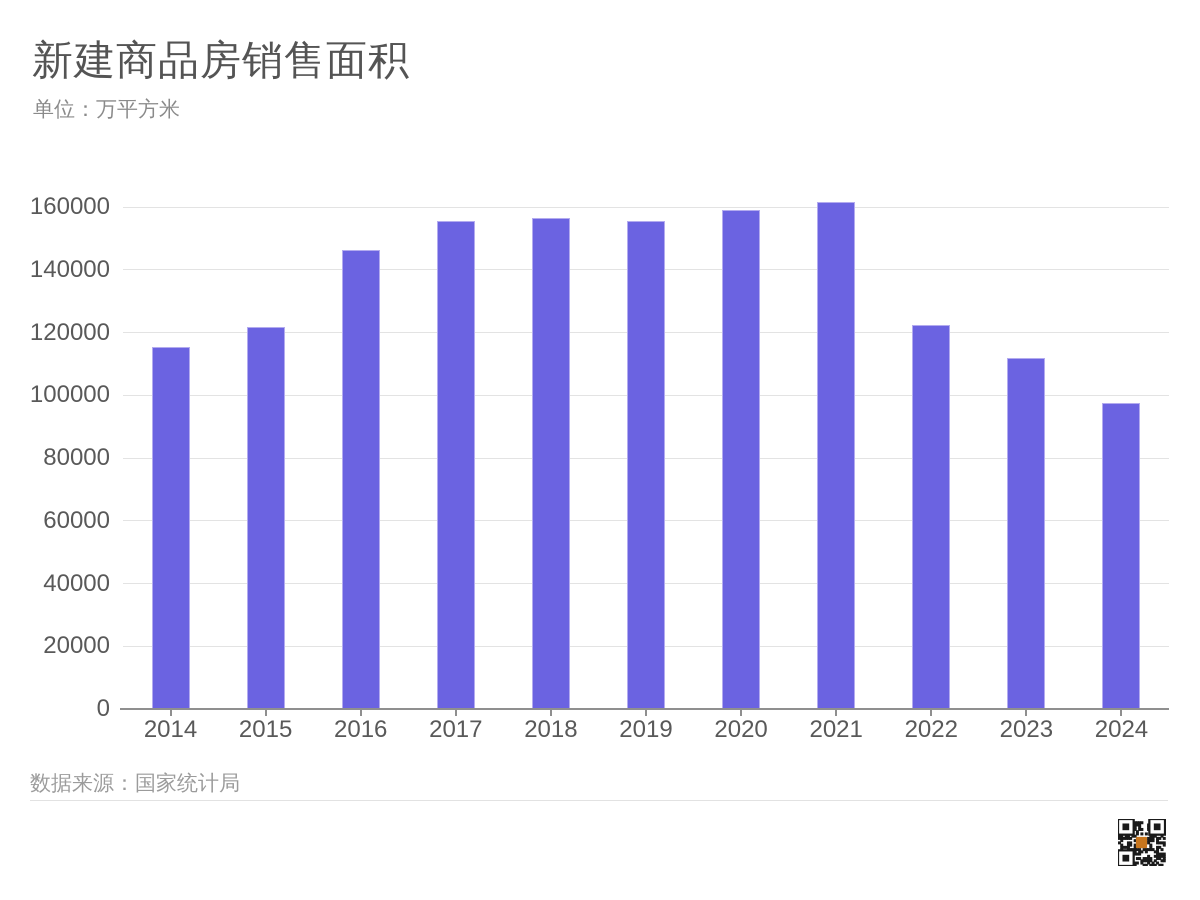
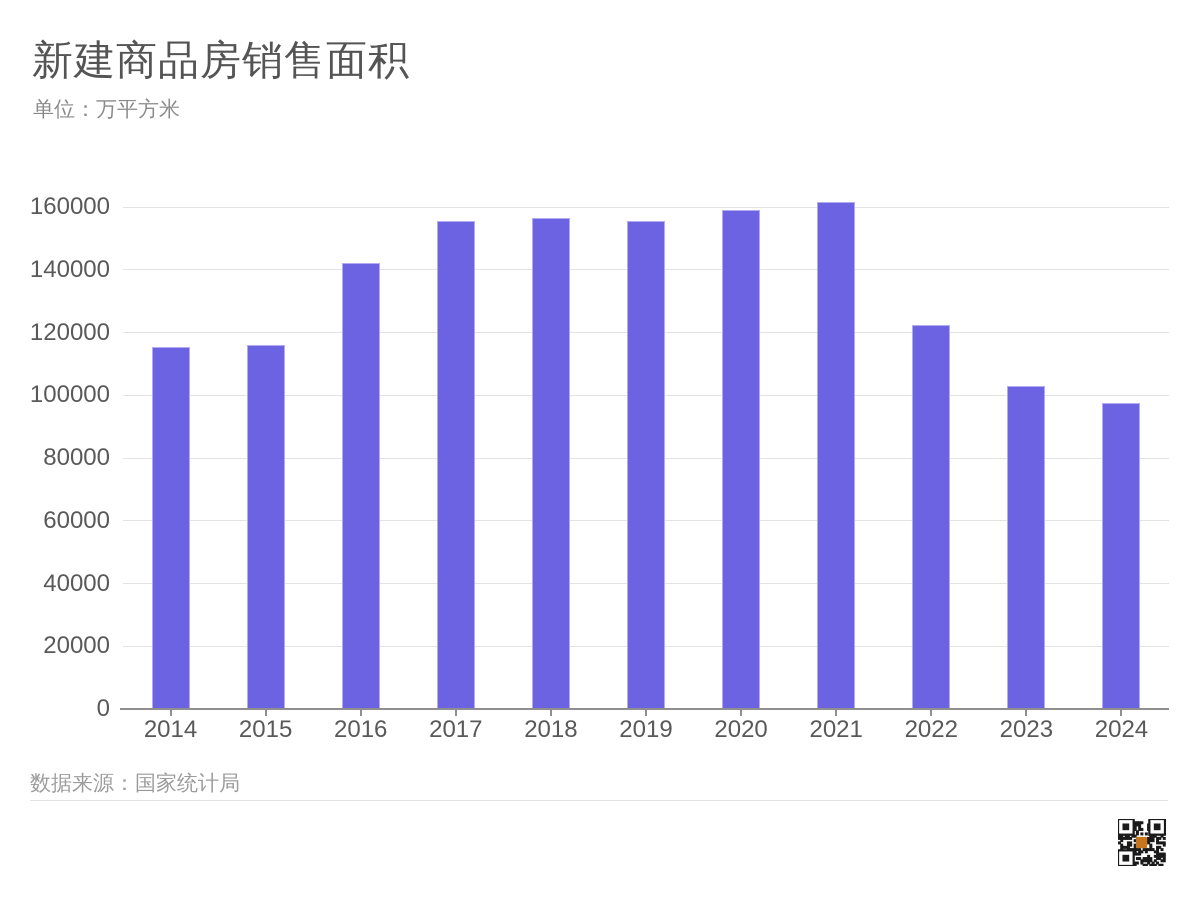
2015: 122000 -> 116000
2016: 146000 -> 142000
2023: 112000 -> 103000
